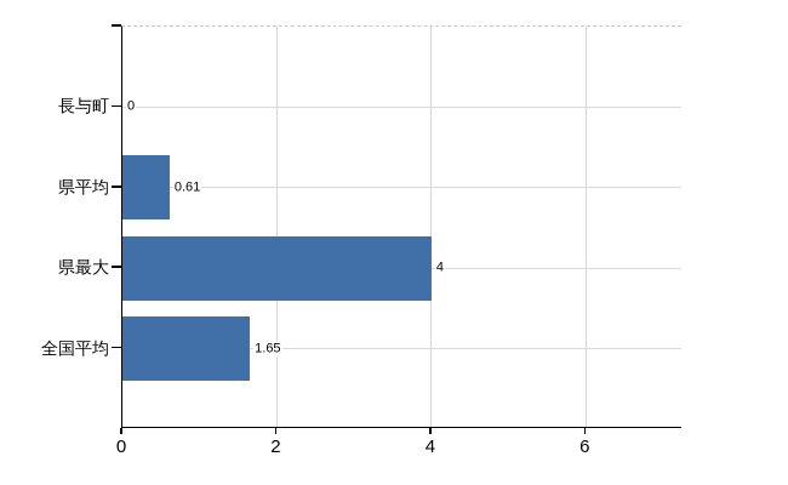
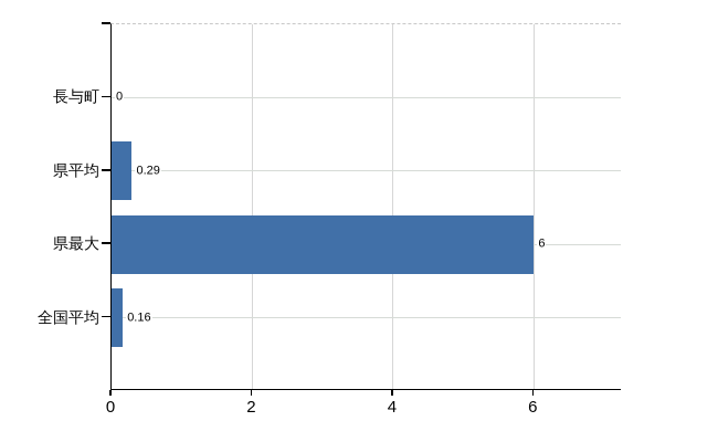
県平均: 0.61 -> 0.29
県最大: 4 -> 6
全国平均: 1.65 -> 0.16
